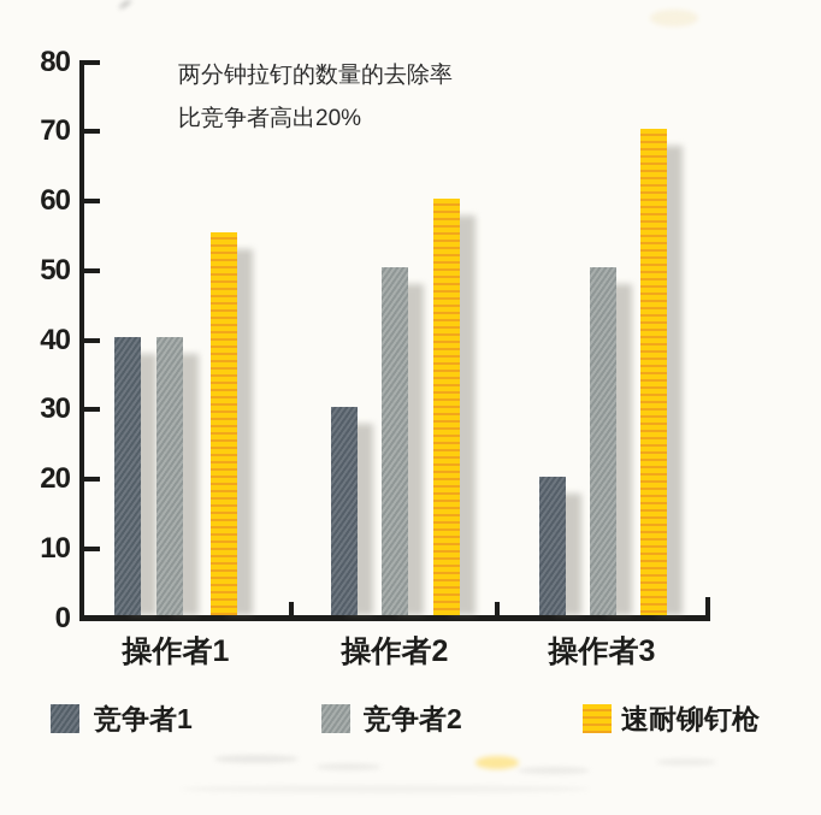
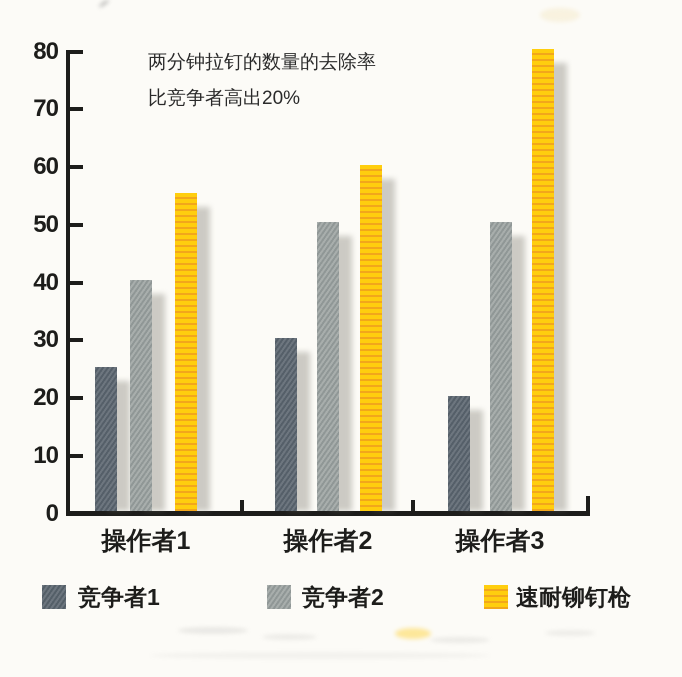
竞争者1/操作者1: 40 -> 25
速耐铆钉枪/操作者3: 70 -> 80
